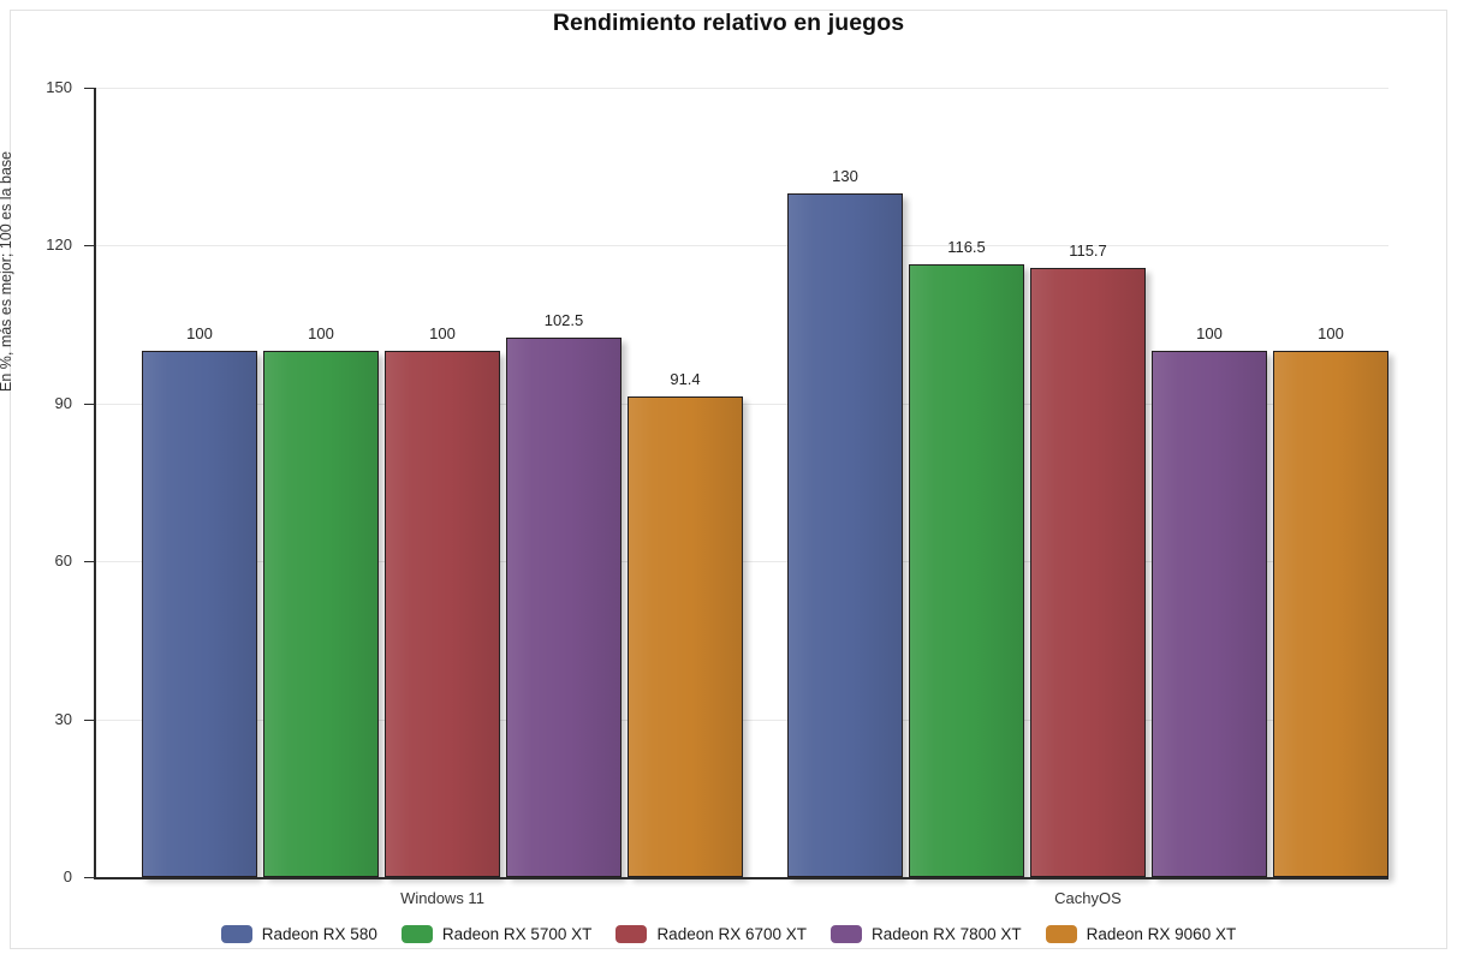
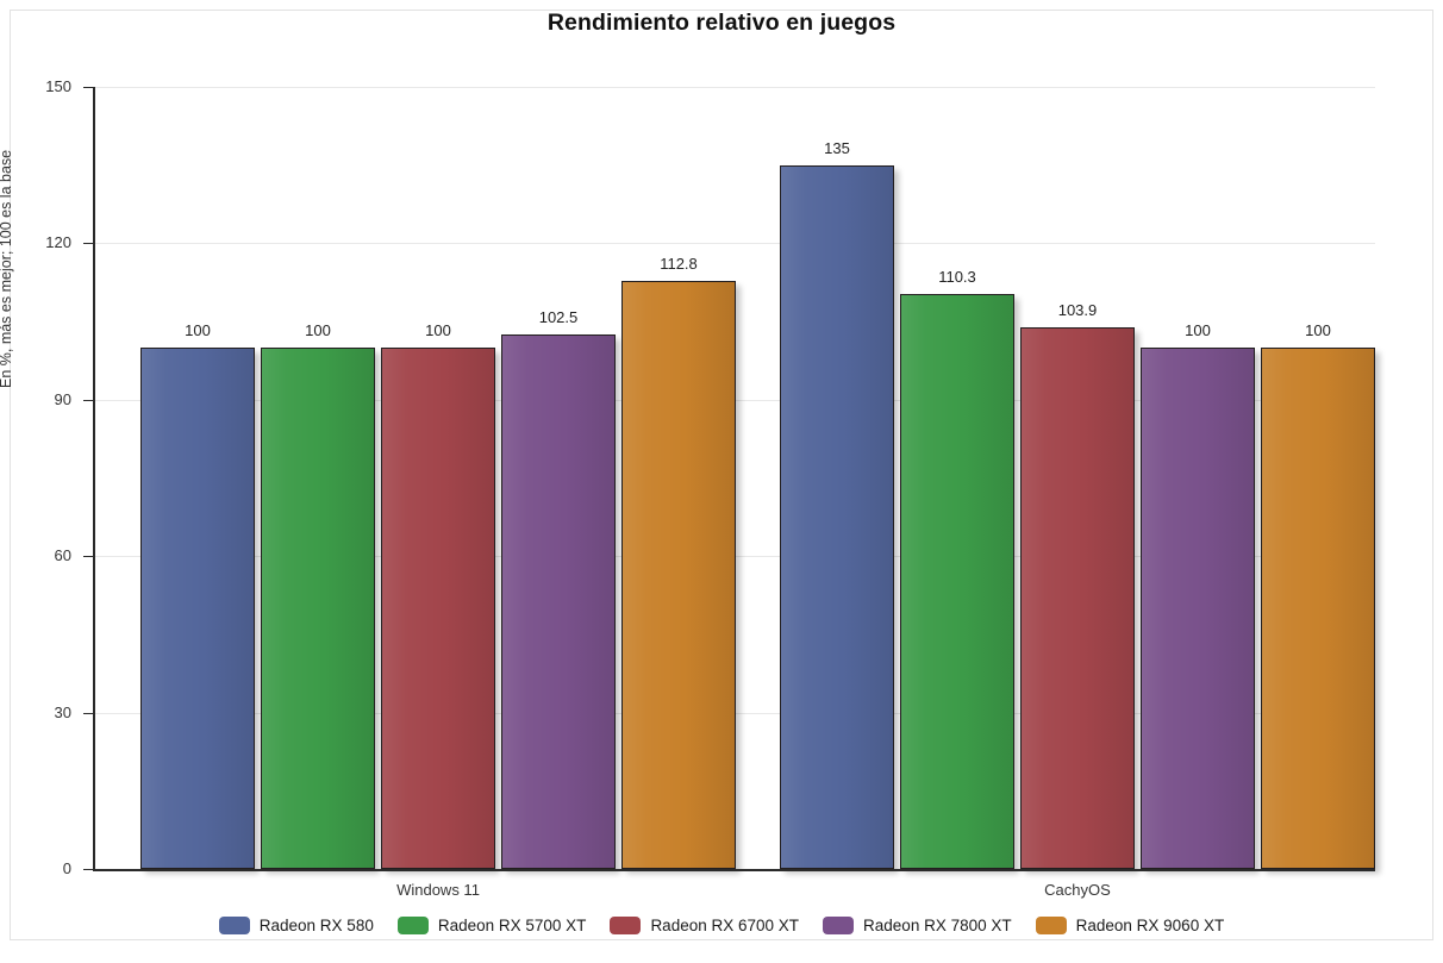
Radeon RX 9060 XT/Windows 11: 91.4 -> 112.8
Radeon RX 580/CachyOS: 130 -> 135
Radeon RX 5700 XT/CachyOS: 116.5 -> 110.3
Radeon RX 6700 XT/CachyOS: 115.7 -> 103.9
